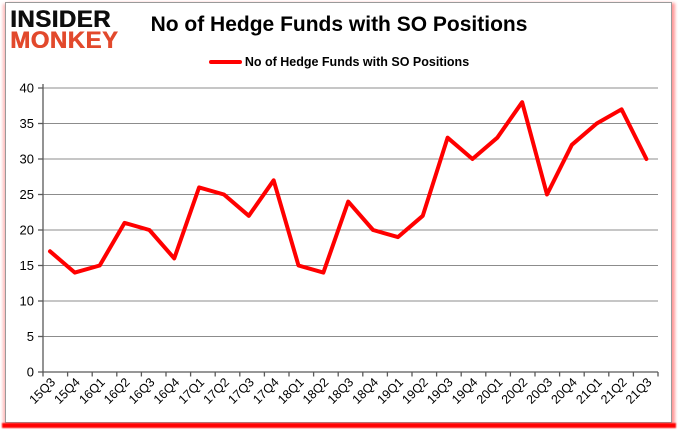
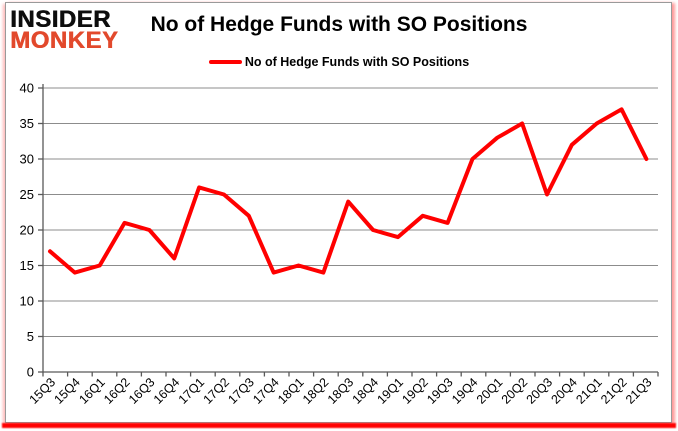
17Q4: 27 -> 14
19Q3: 33 -> 21
20Q2: 38 -> 35
